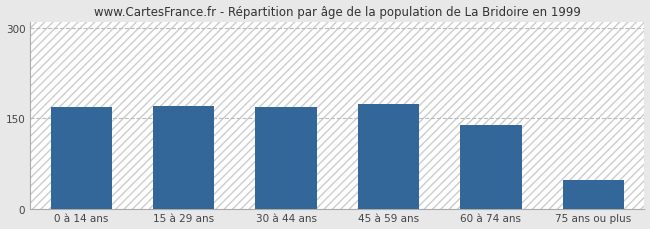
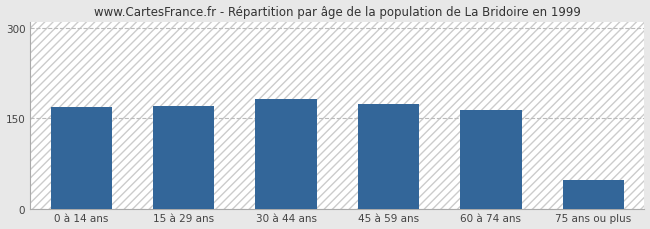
30 à 44 ans: 168 -> 181
60 à 74 ans: 138 -> 163
